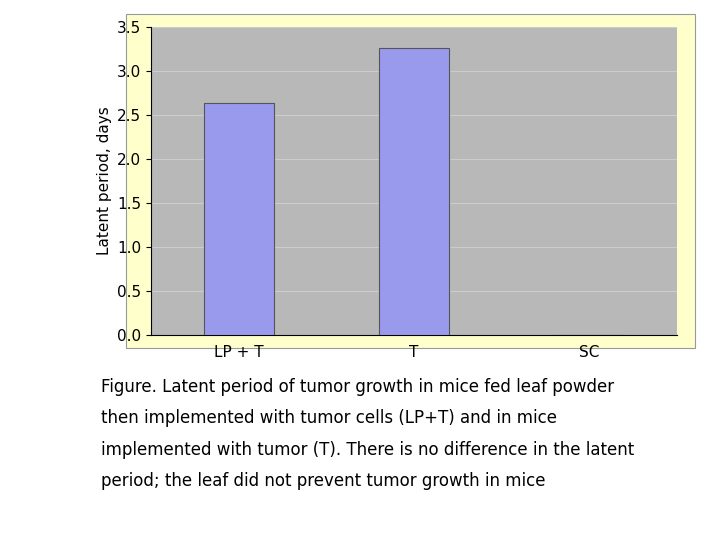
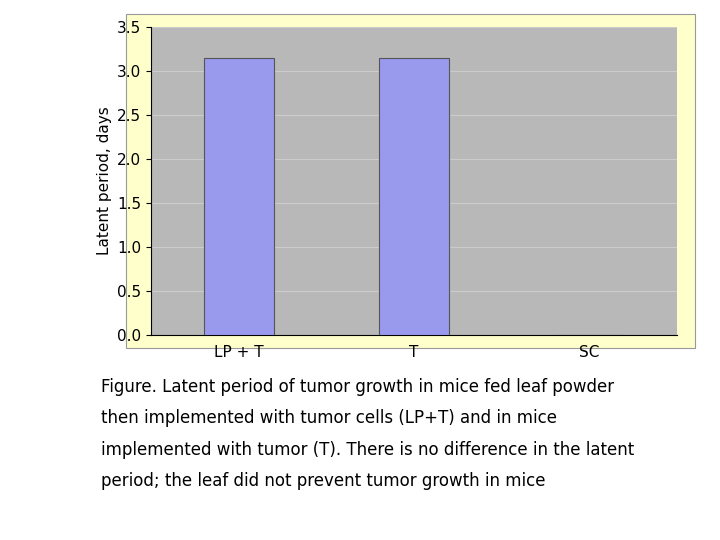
LP + T: 2.64 -> 3.15
T: 3.26 -> 3.15
